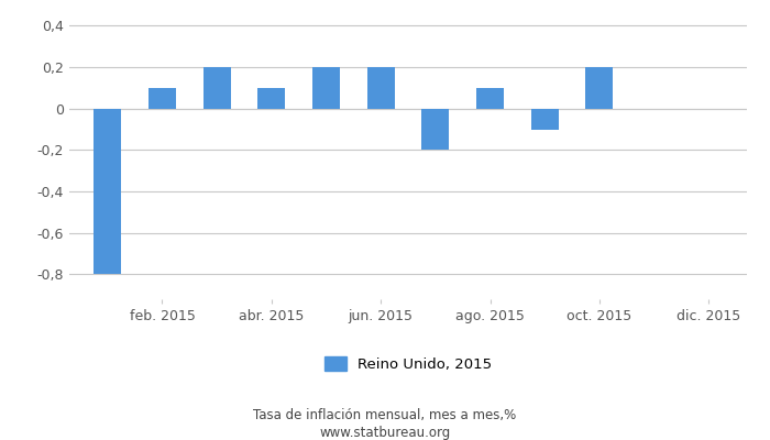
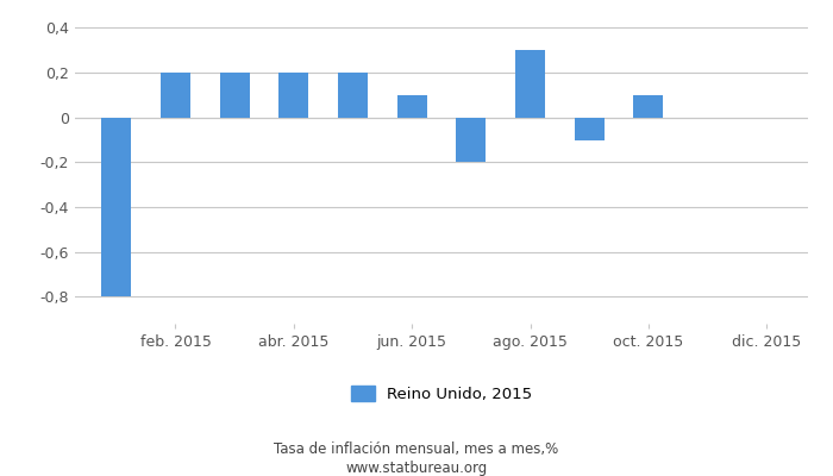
feb. 2015: 0,1 -> 0,2
abr. 2015: 0,1 -> 0,2
jun. 2015: 0,2 -> 0,1
ago. 2015: 0,1 -> 0,3
oct. 2015: 0,2 -> 0,1
